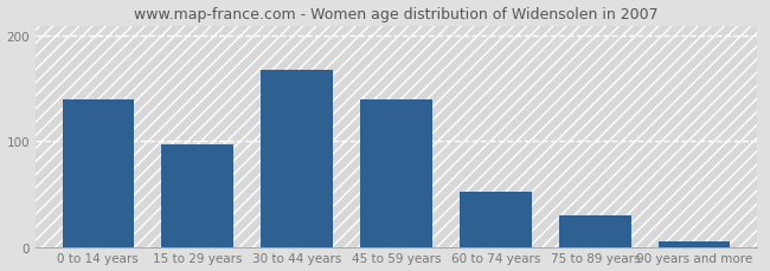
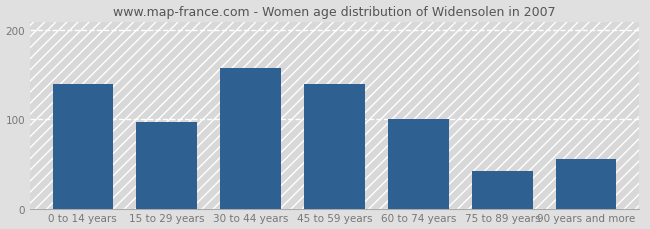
30 to 44 years: 168 -> 158
60 to 74 years: 52 -> 100
75 to 89 years: 30 -> 42
90 years and more: 5 -> 56
